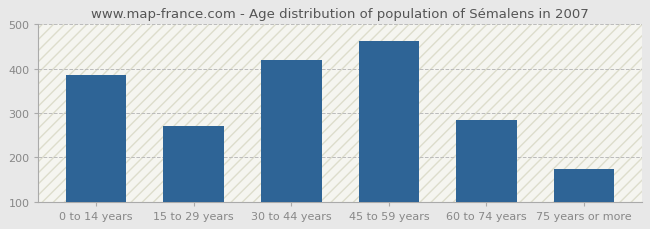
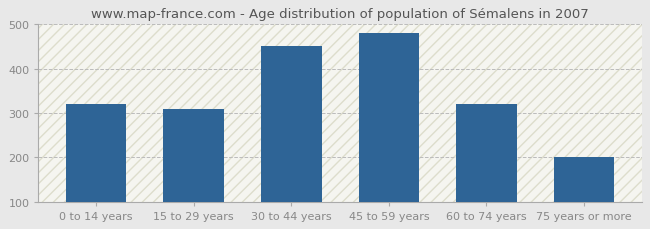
0 to 14 years: 385 -> 320
15 to 29 years: 270 -> 310
30 to 44 years: 420 -> 450
45 to 59 years: 463 -> 480
60 to 74 years: 285 -> 320
75 years or more: 173 -> 200
